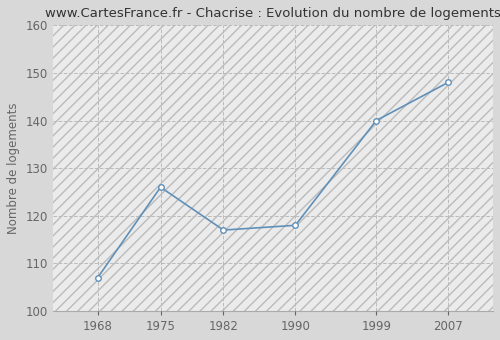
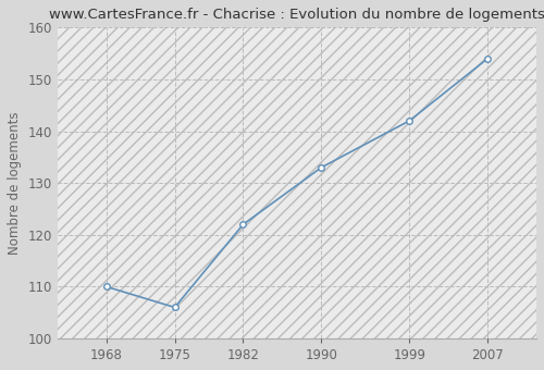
1968: 107 -> 110
1975: 126 -> 106
1982: 117 -> 122
1990: 118 -> 133
1999: 140 -> 142
2007: 148 -> 154
